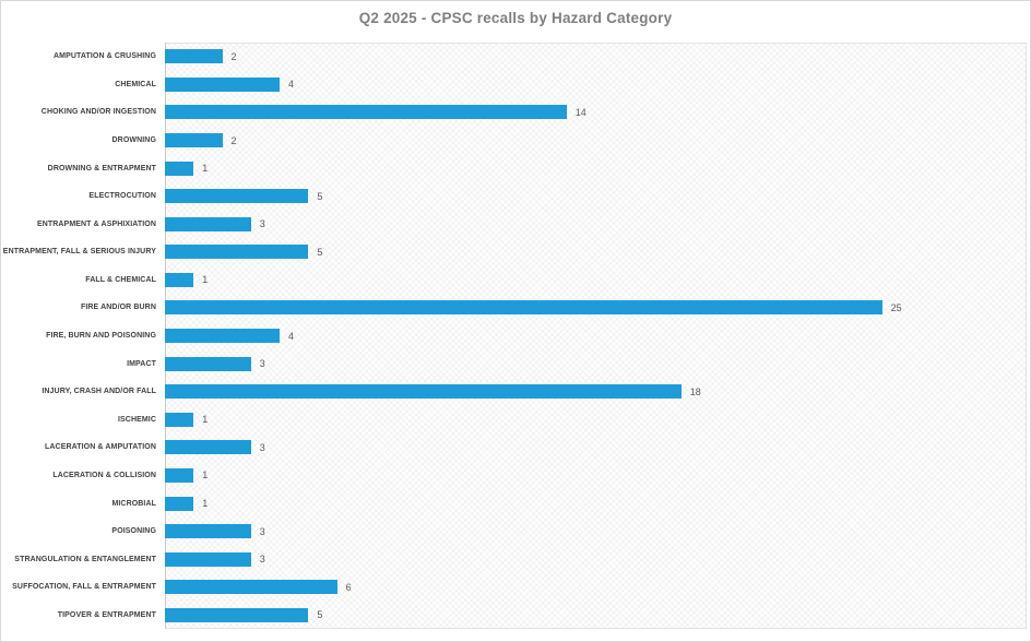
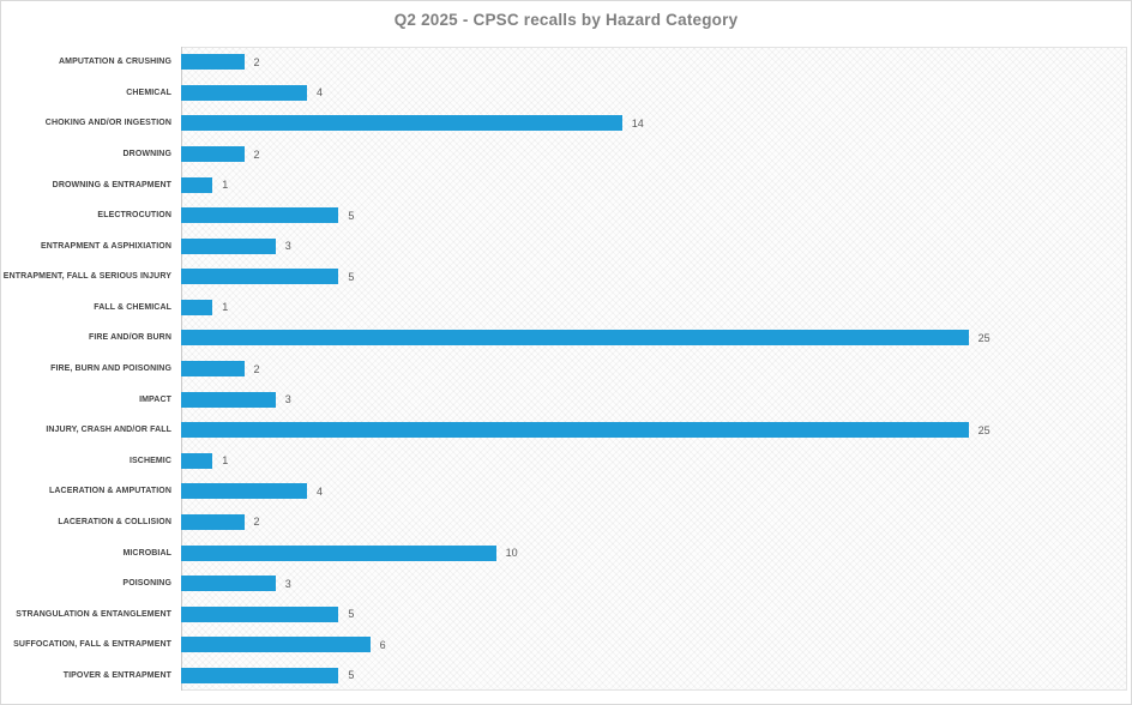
FIRE, BURN AND POISONING: 4 -> 2
INJURY, CRASH AND/OR FALL: 18 -> 25
LACERATION & AMPUTATION: 3 -> 4
LACERATION & COLLISION: 1 -> 2
MICROBIAL: 1 -> 10
STRANGULATION & ENTANGLEMENT: 3 -> 5
